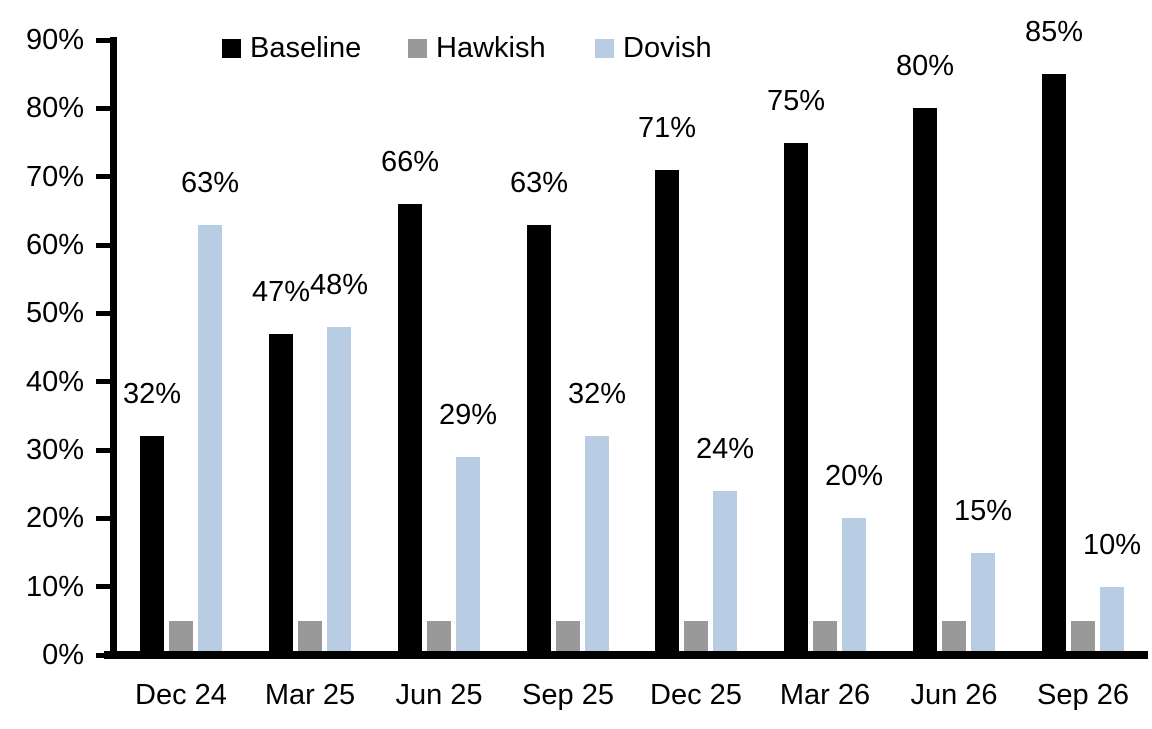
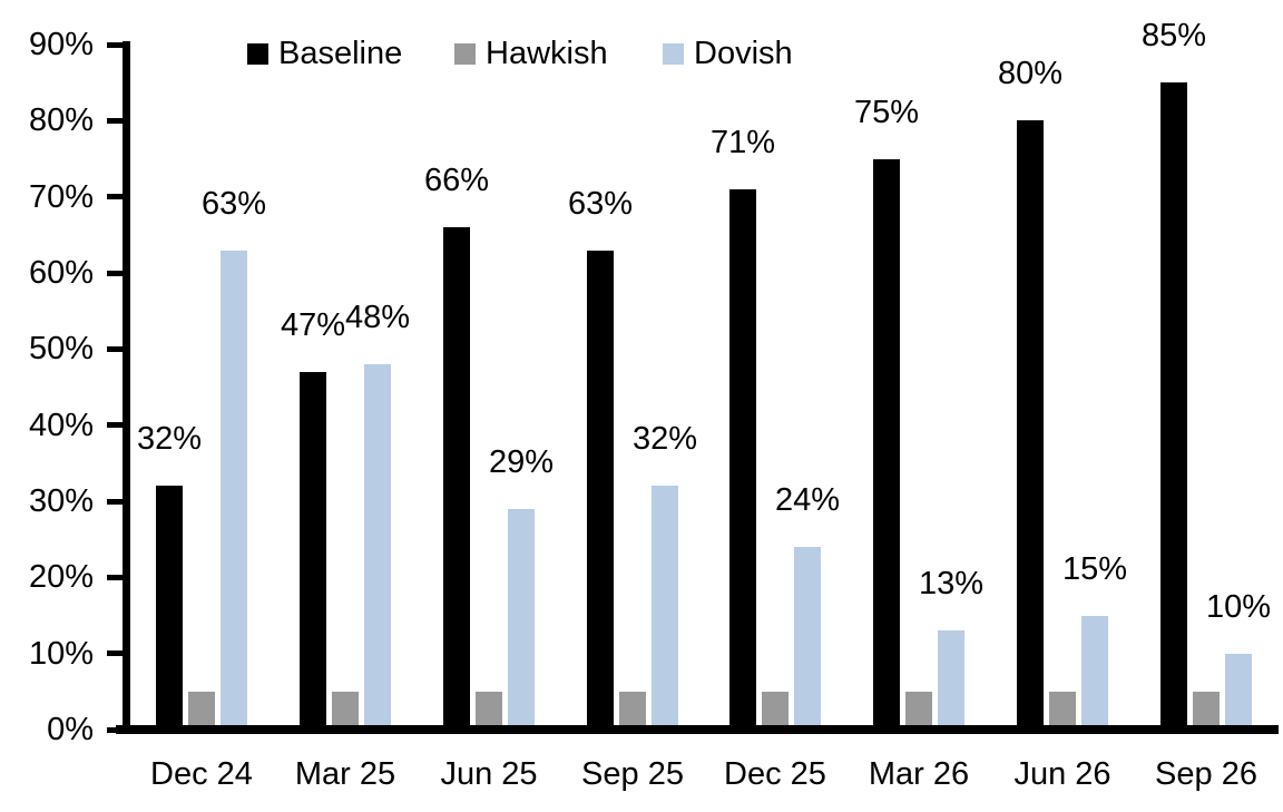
Dovish/Mar 26: 20% -> 13%
